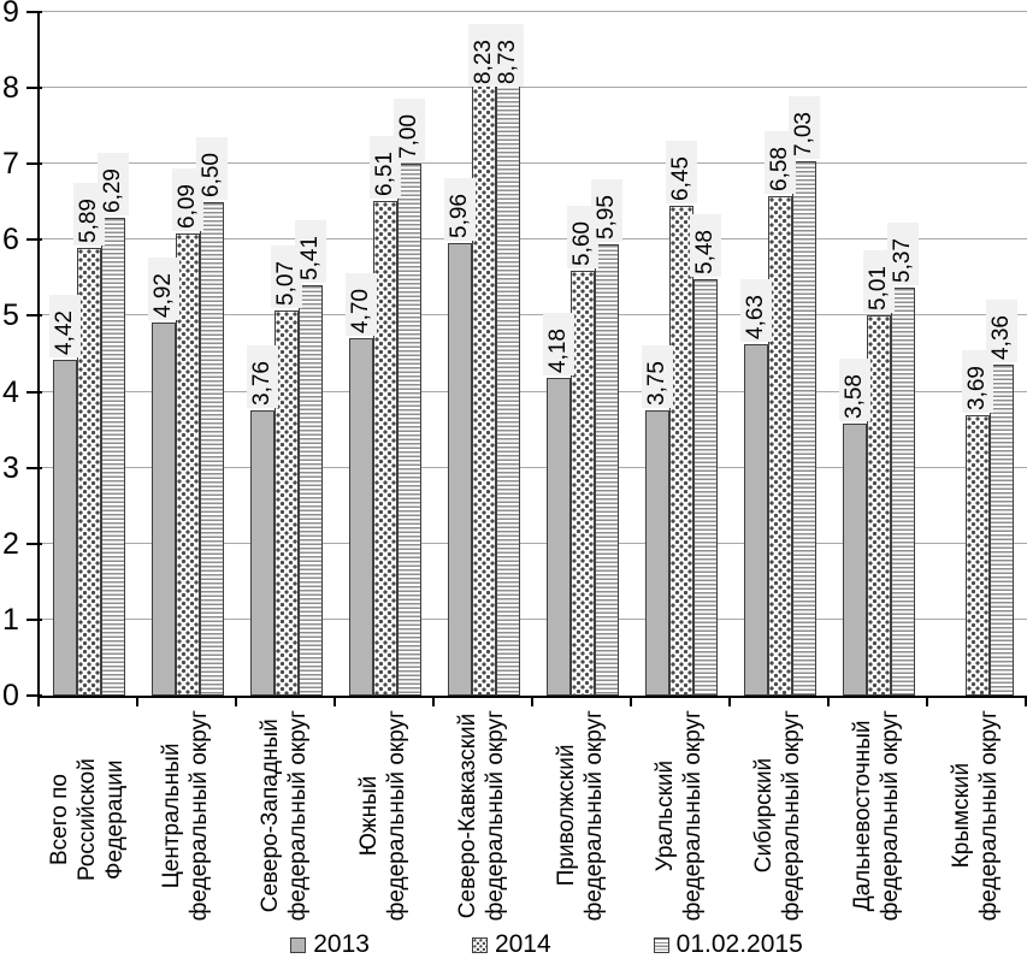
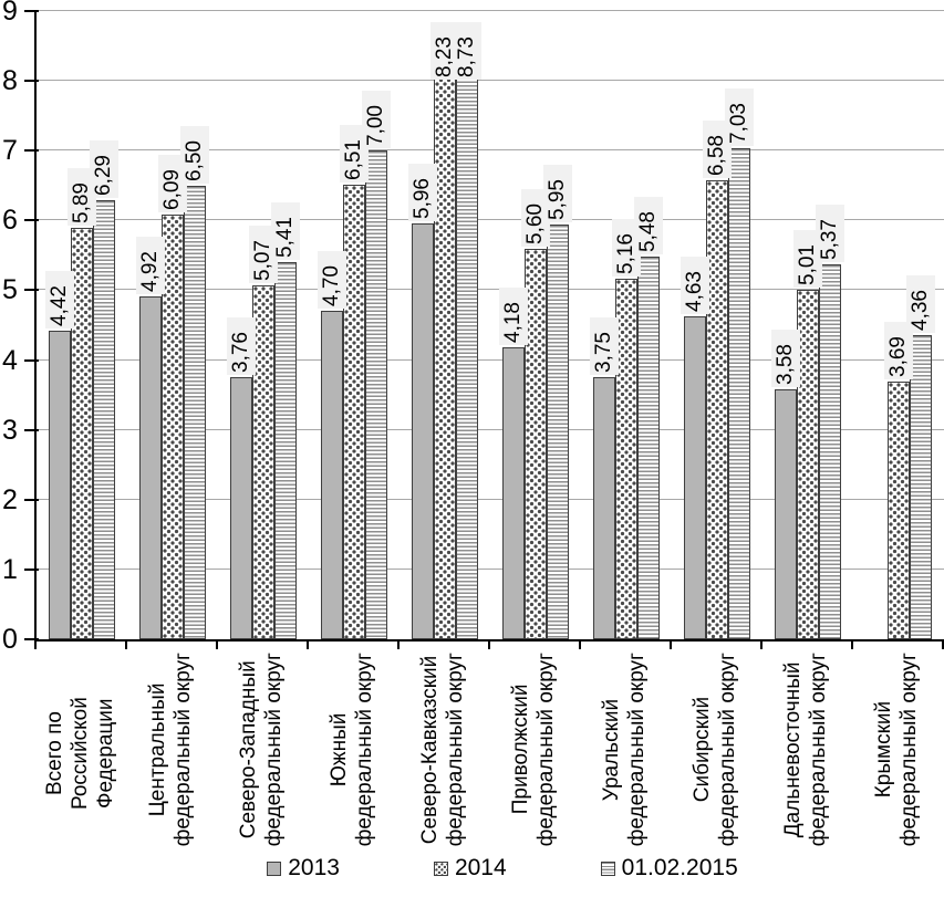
2014/Уральский федеральный округ: 6,45 -> 5,16
